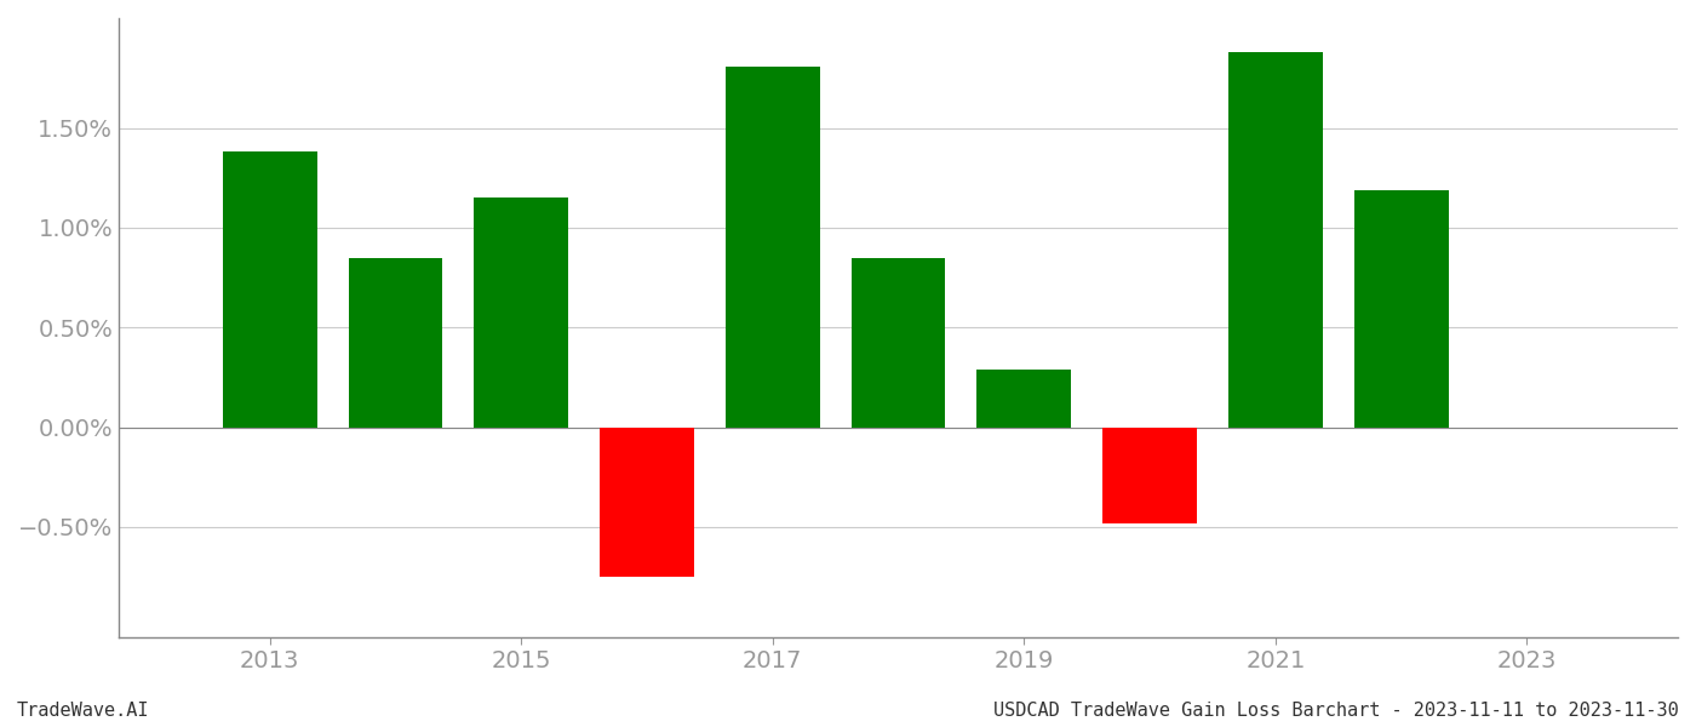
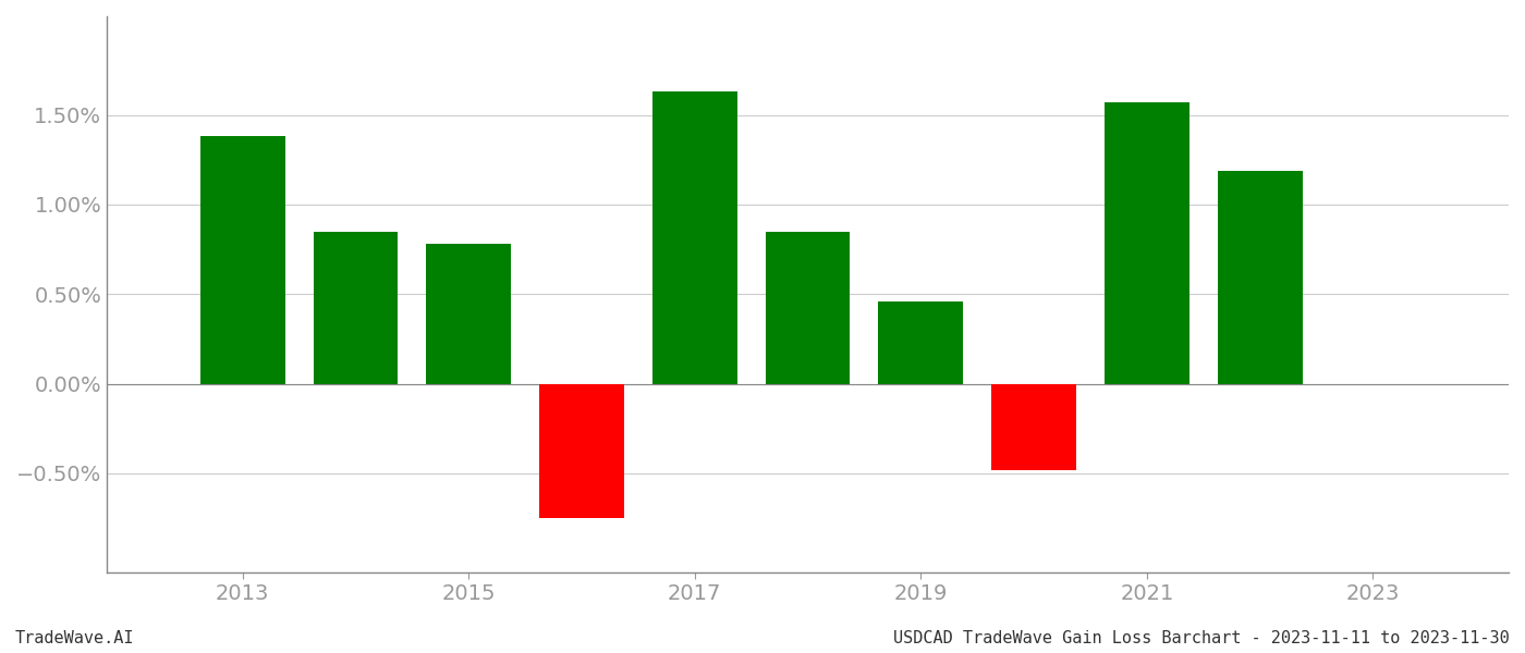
2015: 1.15% -> 0.78%
2017: 1.81% -> 1.63%
2019: 0.29% -> 0.46%
2021: 1.88% -> 1.57%
